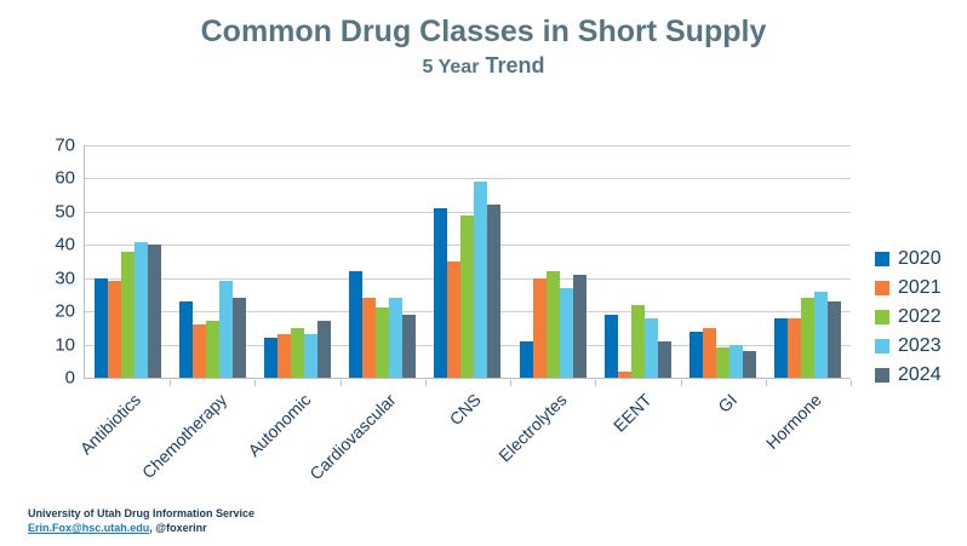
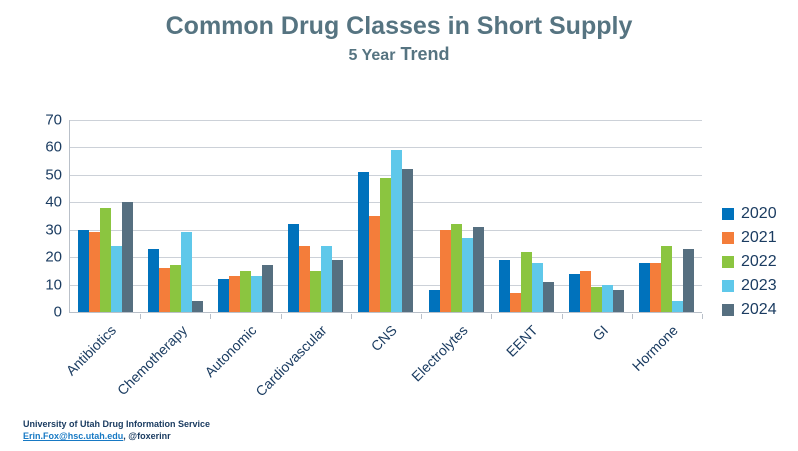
2023/Antibiotics: 41 -> 24
2024/Chemotherapy: 24 -> 4
2022/Cardiovascular: 21 -> 15
2020/Electrolytes: 11 -> 8
2021/EENT: 2 -> 7
2023/Hormone: 26 -> 4
